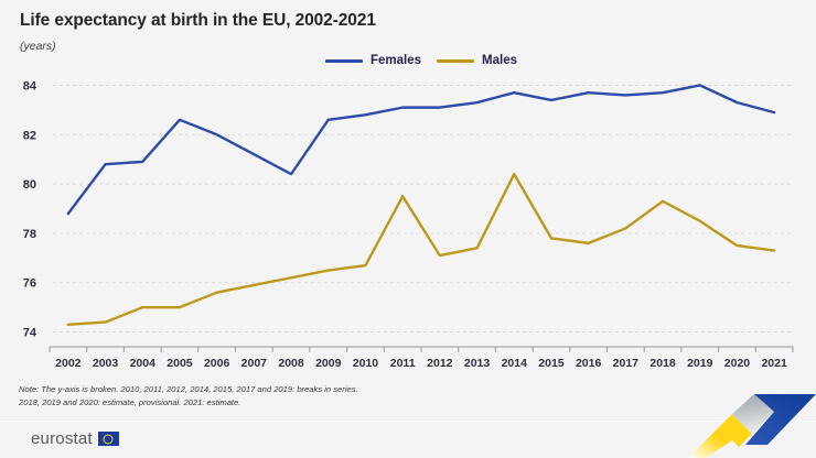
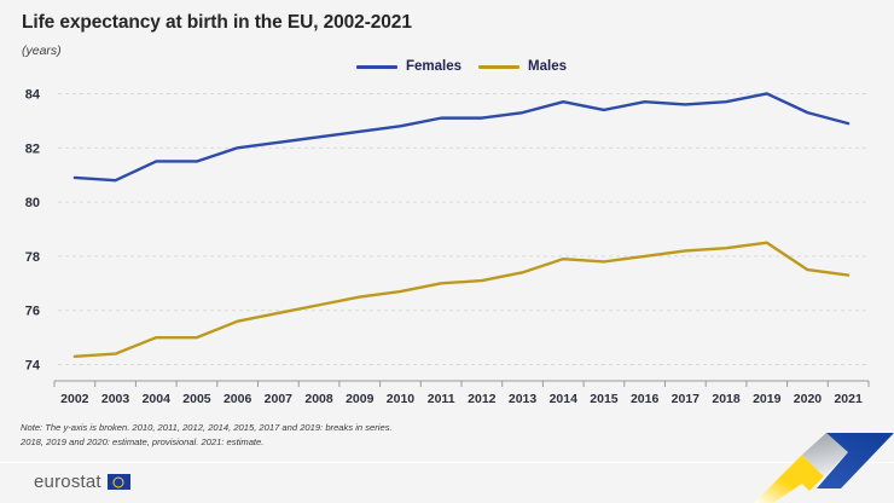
Females/2002: 78.8 -> 80.9
Females/2004: 80.9 -> 81.5
Females/2005: 82.6 -> 81.5
Females/2007: 81.2 -> 82.2
Females/2008: 80.4 -> 82.4
Males/2011: 79.5 -> 77.0
Males/2014: 80.4 -> 77.9
Males/2016: 77.6 -> 78.0
Males/2018: 79.3 -> 78.3
